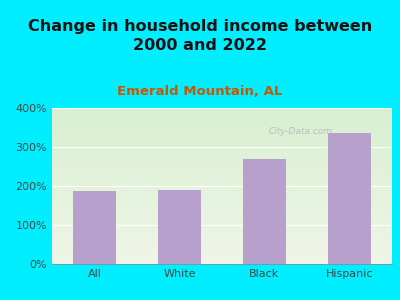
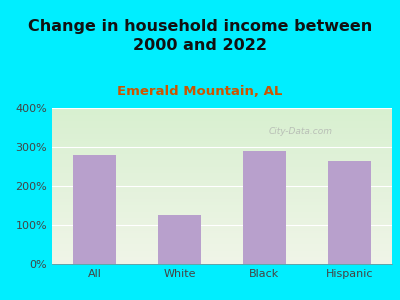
All: 188% -> 280%
White: 191% -> 125%
Black: 268% -> 290%
Hispanic: 336% -> 265%
